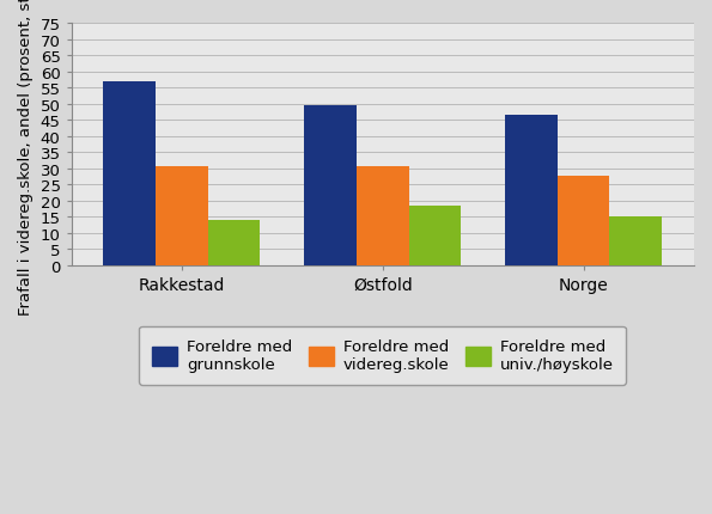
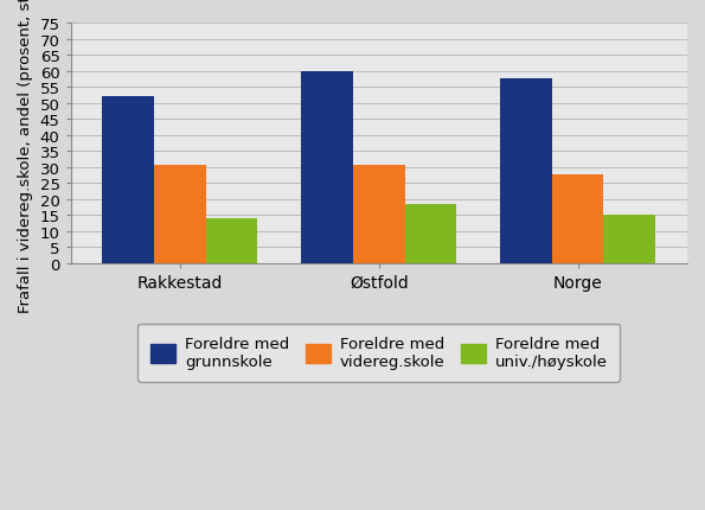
Foreldre med grunnskole/Rakkestad: 57.0 -> 52.0
Foreldre med grunnskole/Østfold: 49.5 -> 60.0
Foreldre med grunnskole/Norge: 46.5 -> 57.5
